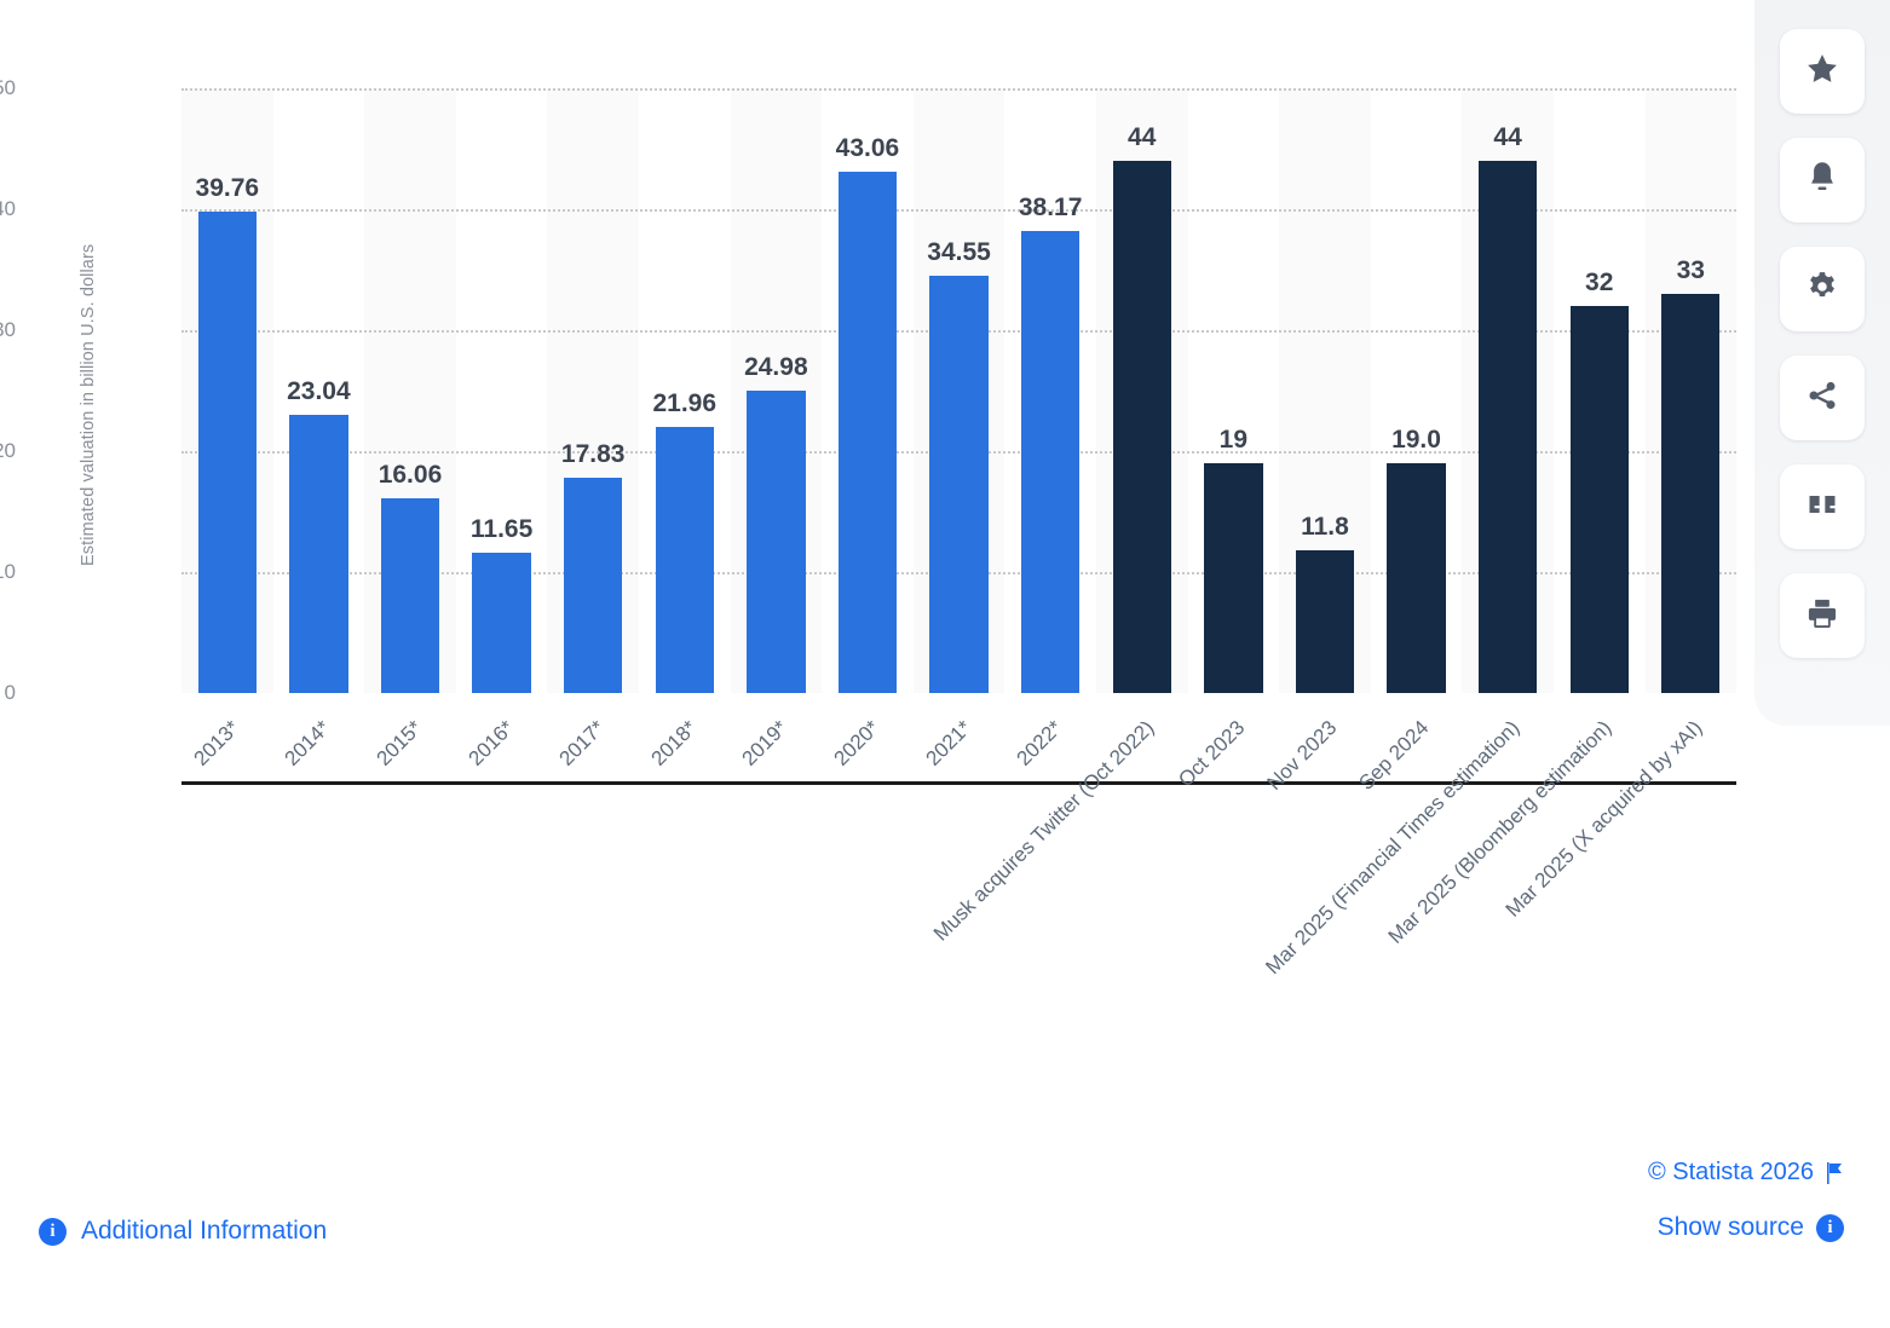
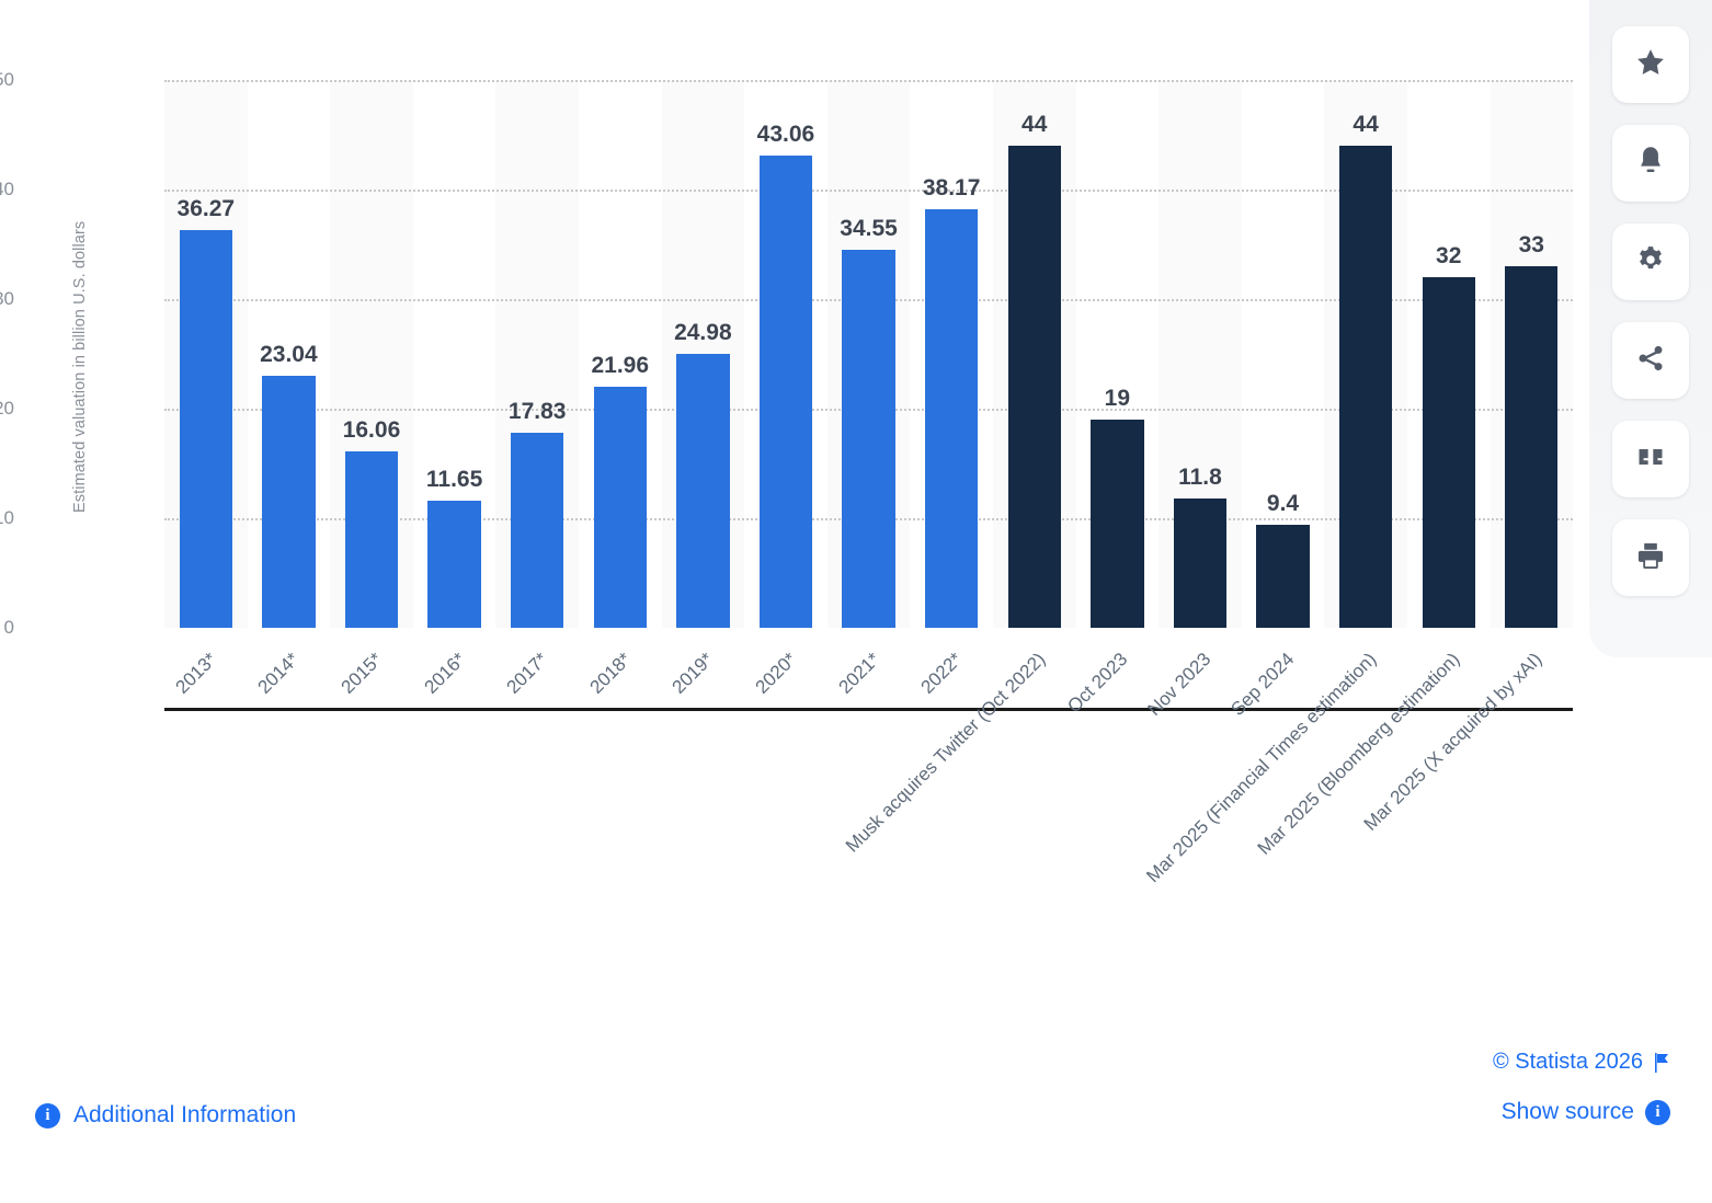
2013*: 39.76 -> 36.27
Sep 2024: 19.0 -> 9.4
